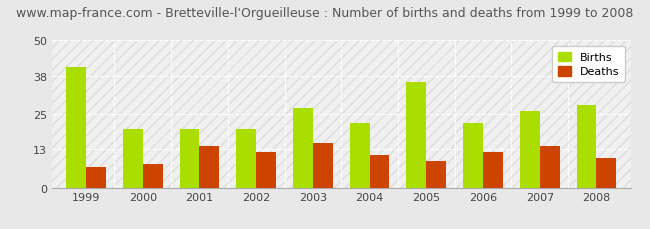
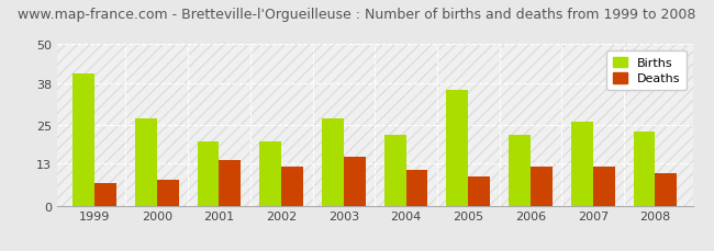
Births/2000: 20 -> 27
Deaths/2007: 14 -> 12
Births/2008: 28 -> 23
